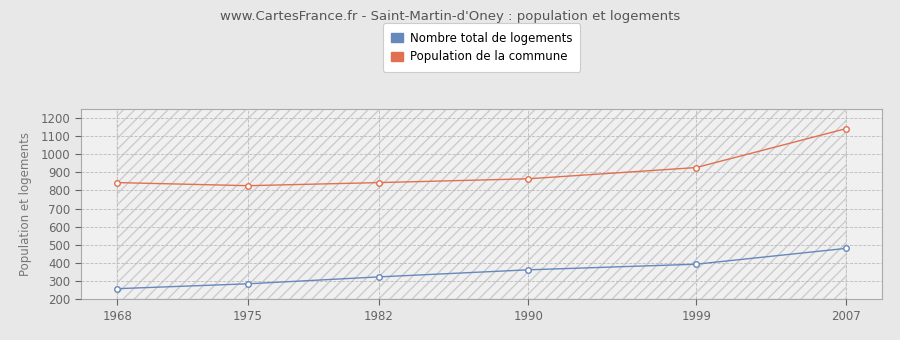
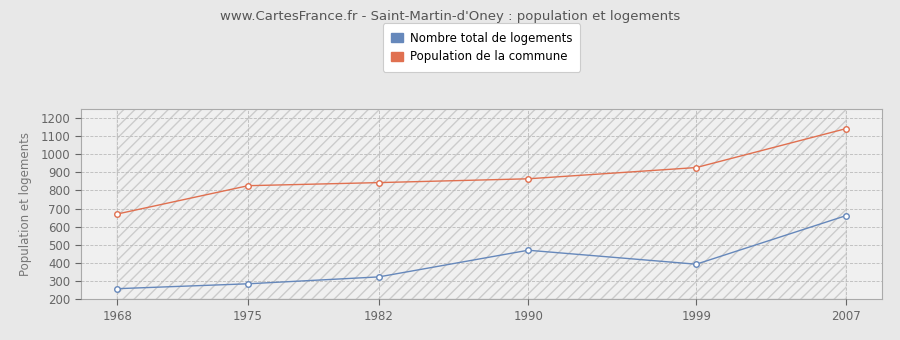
Population de la commune/1968: 840 -> 670
Nombre total de logements/1990: 360 -> 470
Nombre total de logements/2007: 480 -> 660
